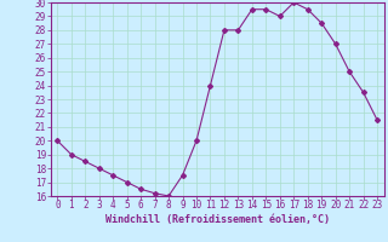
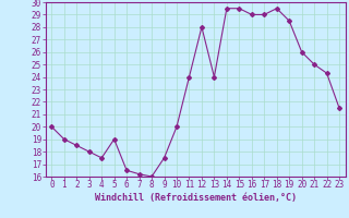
5: 17.0 -> 19.0
13: 28.0 -> 24.0
17: 30.0 -> 29.0
20: 27.0 -> 26.0
22: 23.5 -> 24.3
